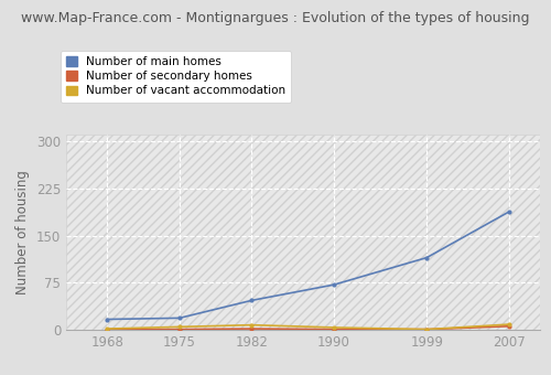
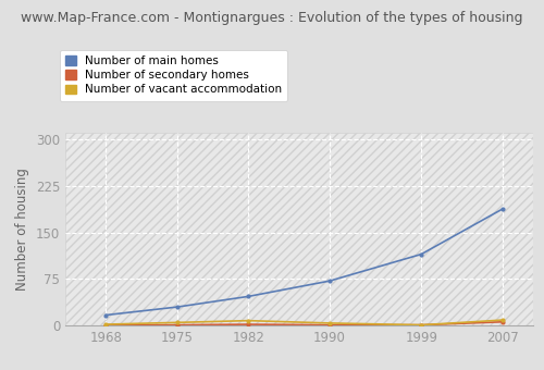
Number of main homes/1975: 19 -> 30
